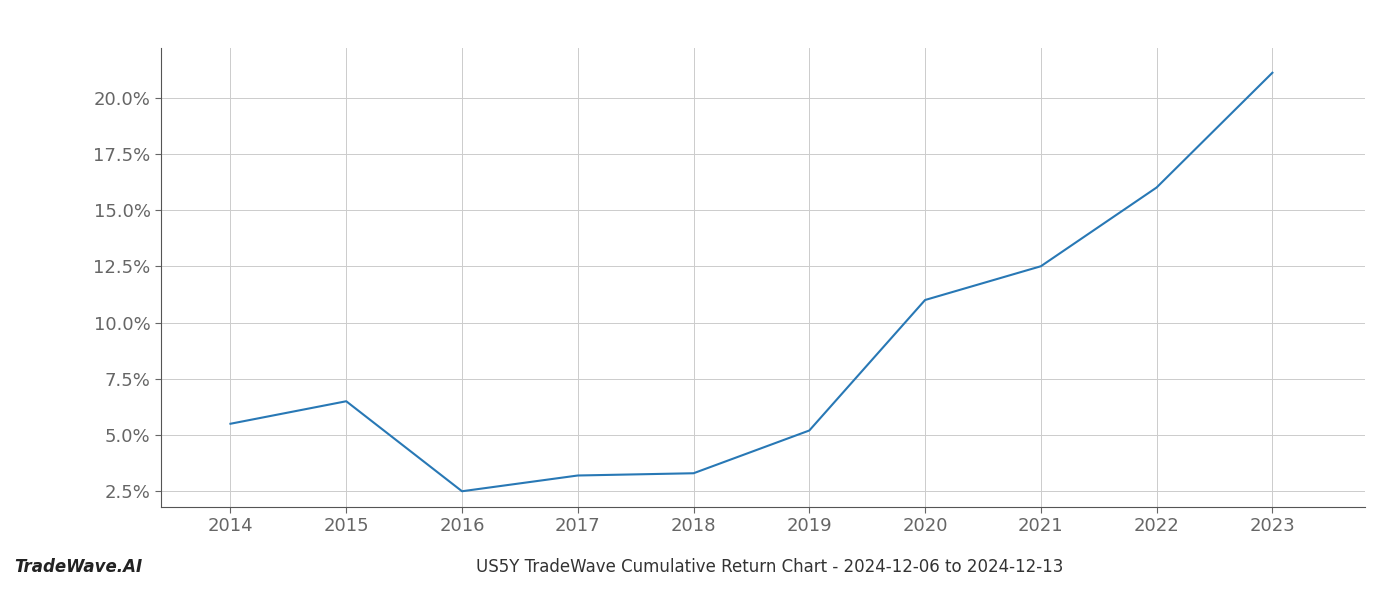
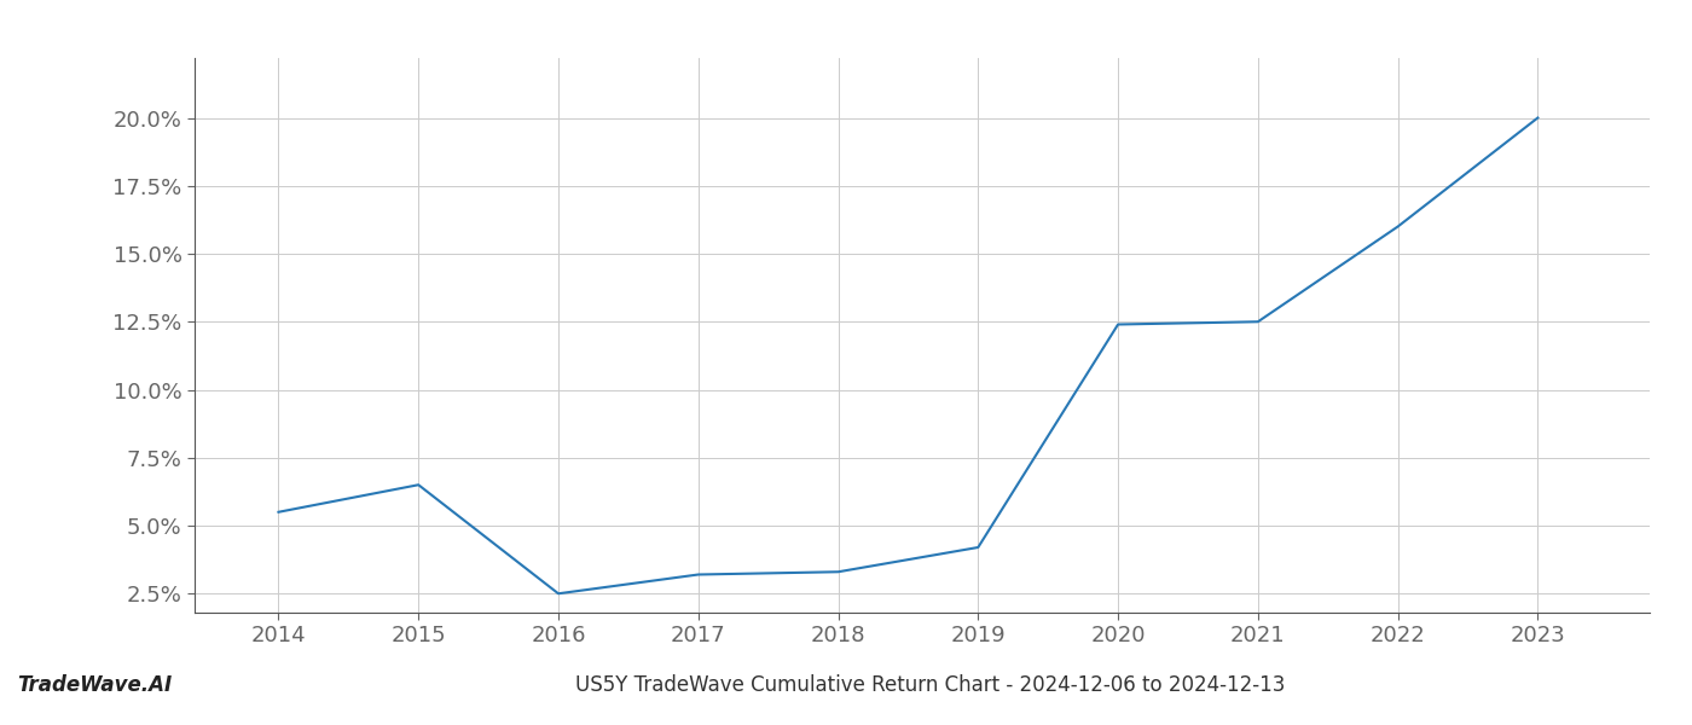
2019: 5.2% -> 4.2%
2020: 11.0% -> 12.4%
2023: 21.1% -> 20.0%
